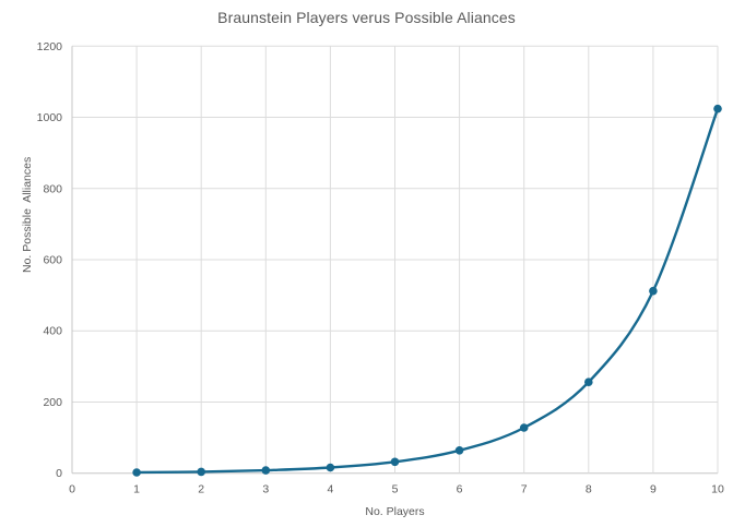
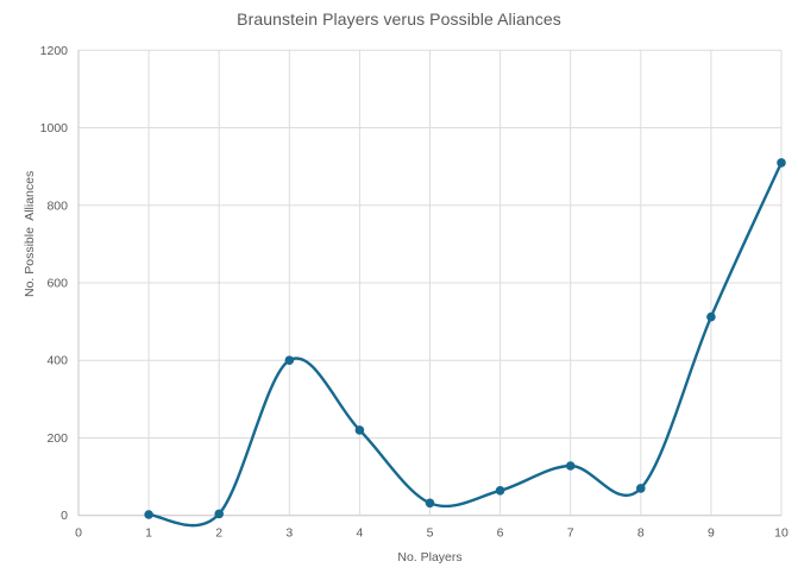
3: 10 -> 400
4: 20 -> 220
8: 260 -> 70
10: 1020 -> 910
